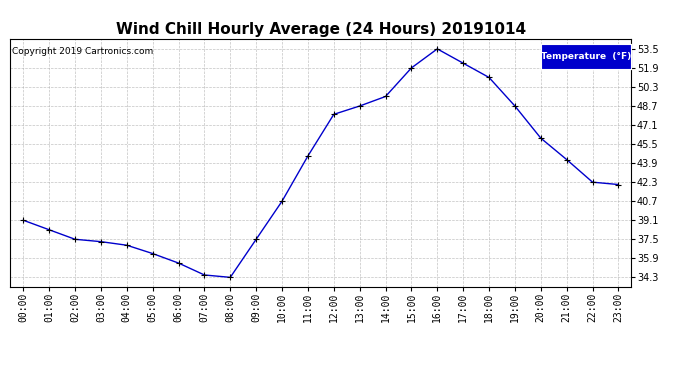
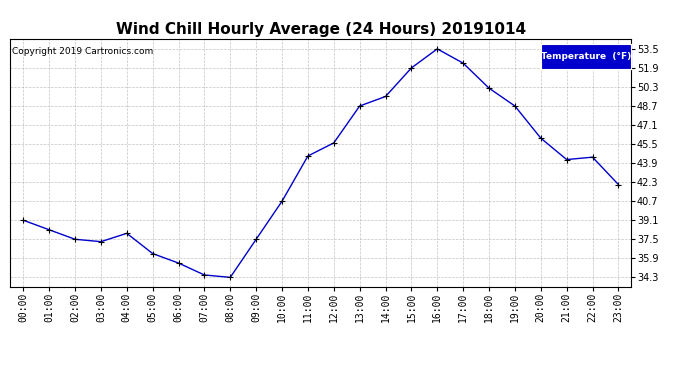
04:00: 37.0 -> 38.0
12:00: 48.0 -> 45.6
18:00: 51.1 -> 50.2
22:00: 42.3 -> 44.4
